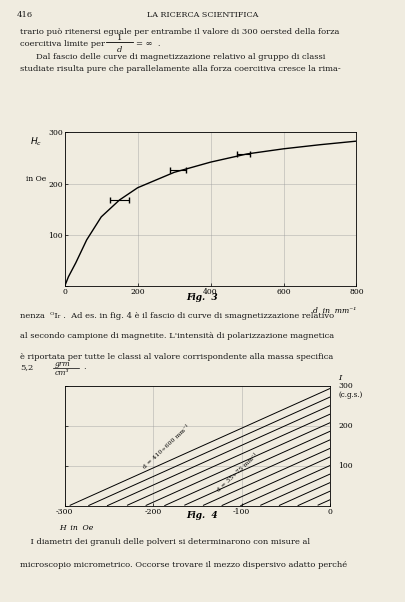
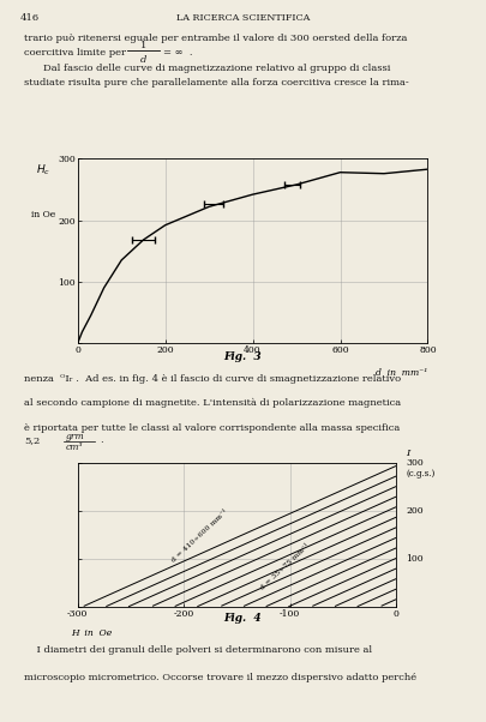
600: 268 -> 278
